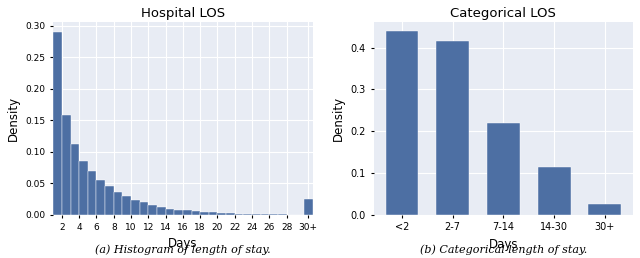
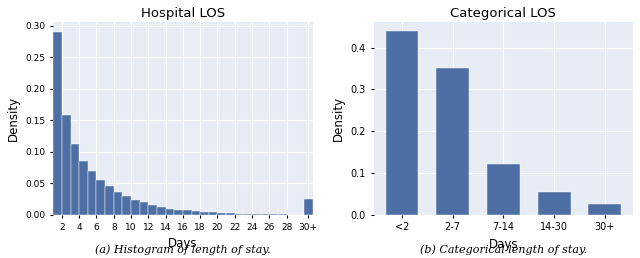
Categorical LOS/2-7: 0.415 -> 0.350
Categorical LOS/7-14: 0.220 -> 0.122
Categorical LOS/14-30: 0.115 -> 0.055
